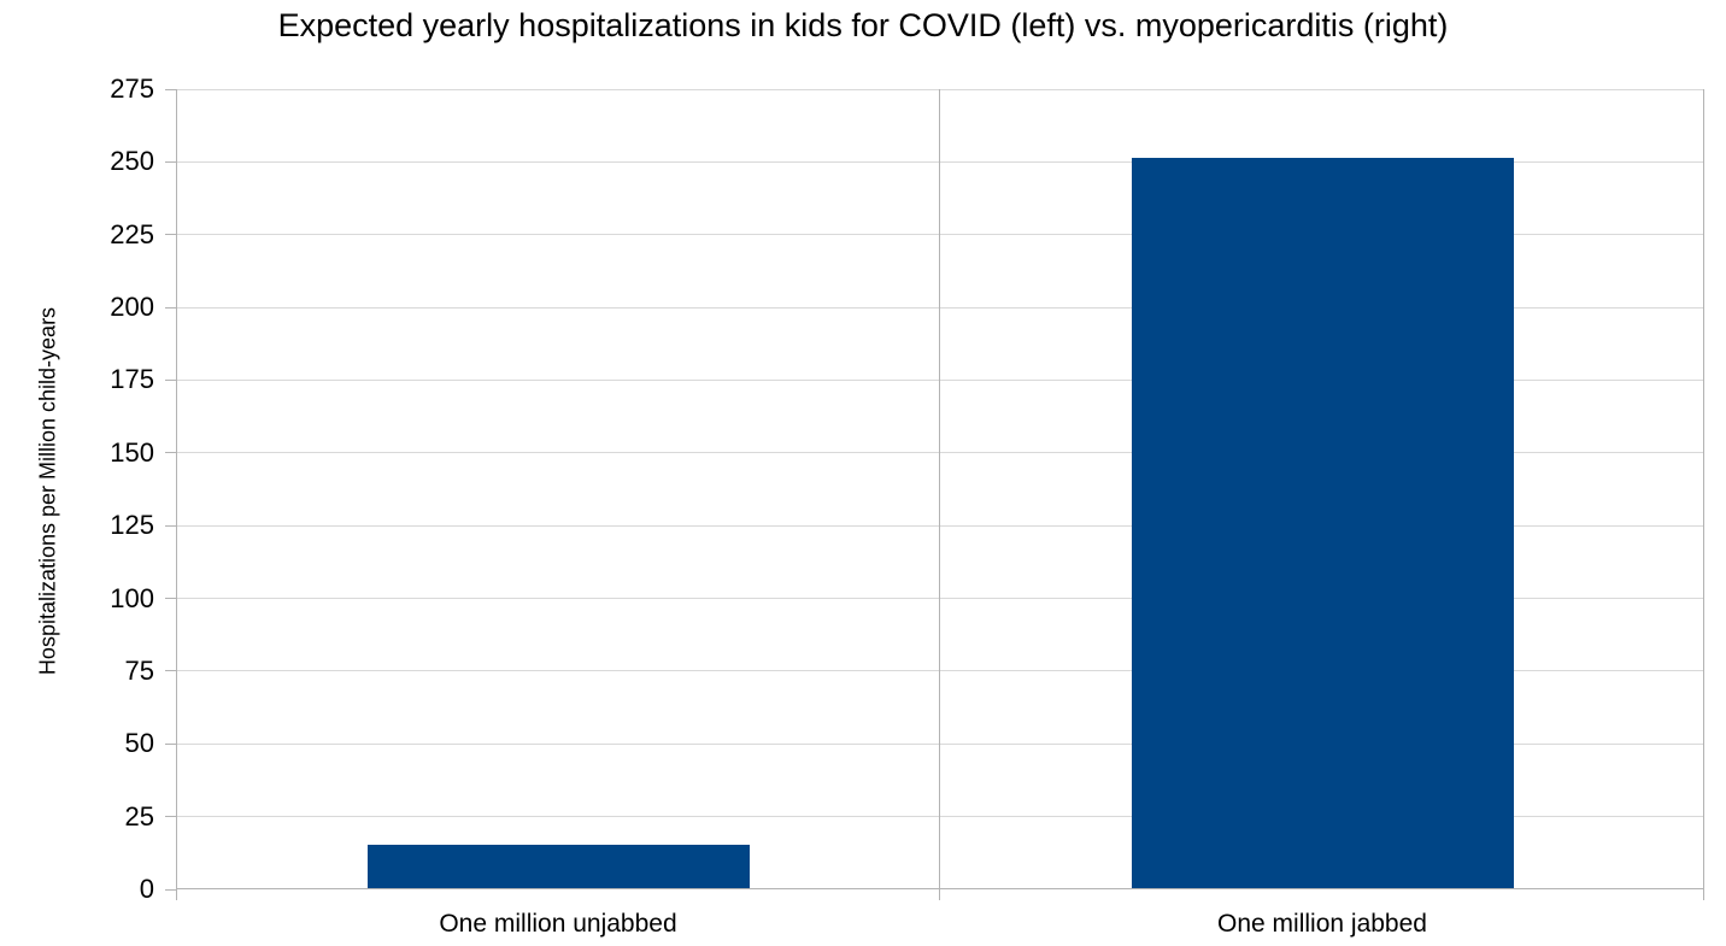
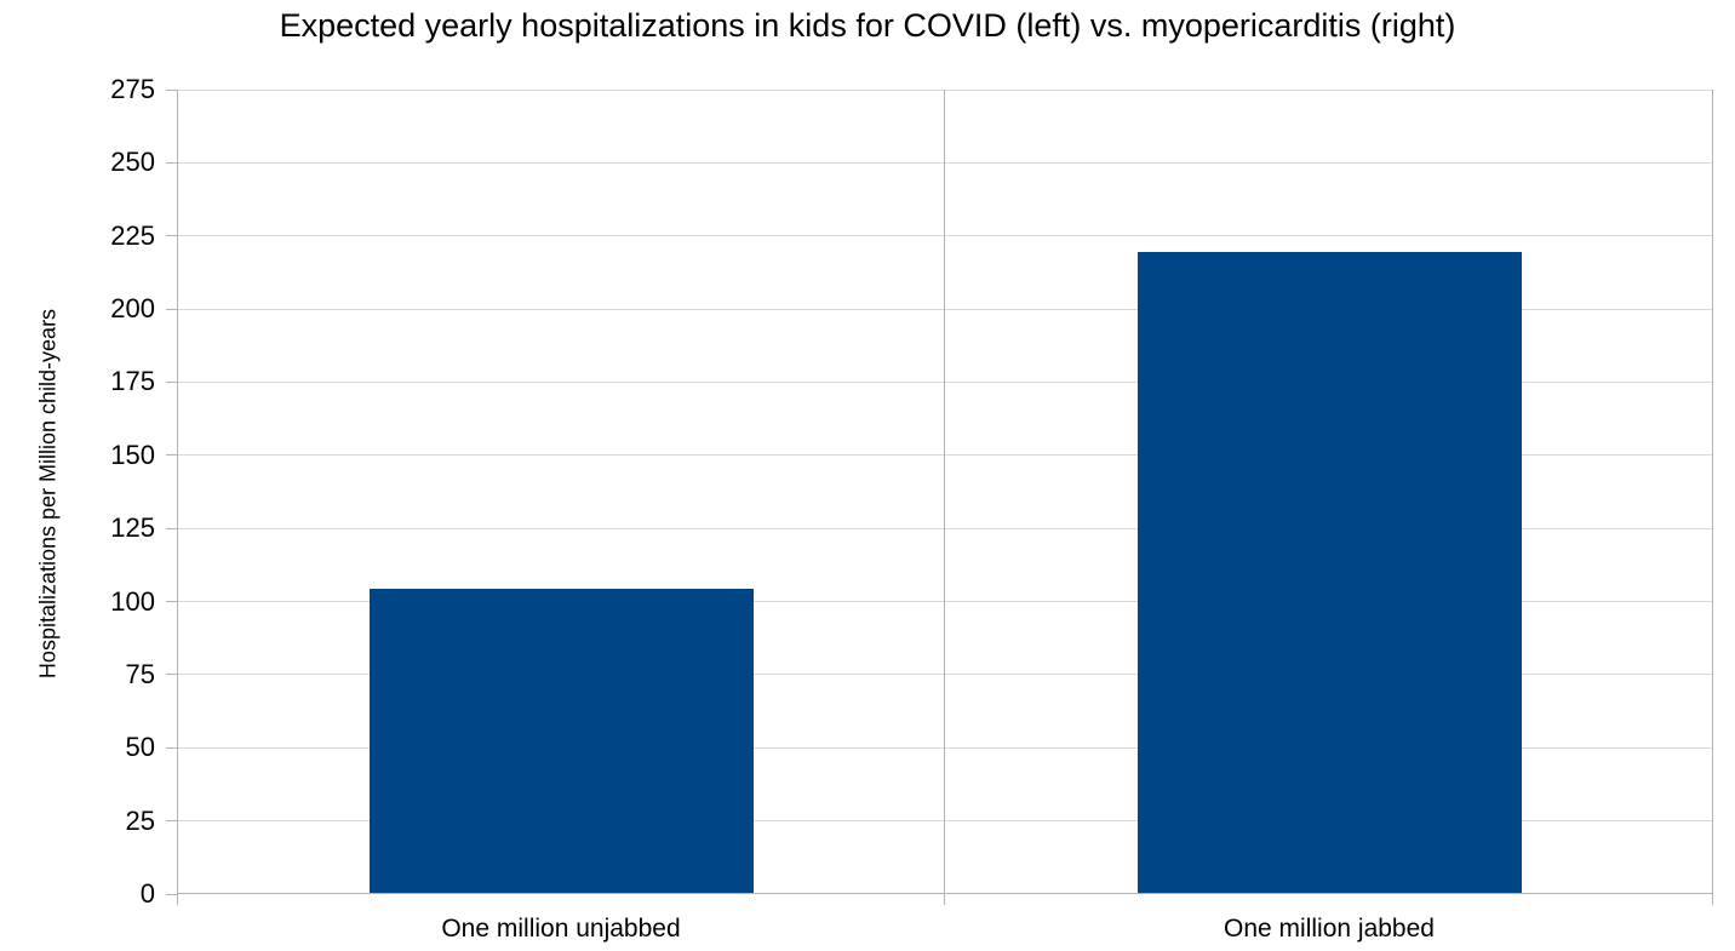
One million unjabbed: 15 -> 104
One million jabbed: 251 -> 219
